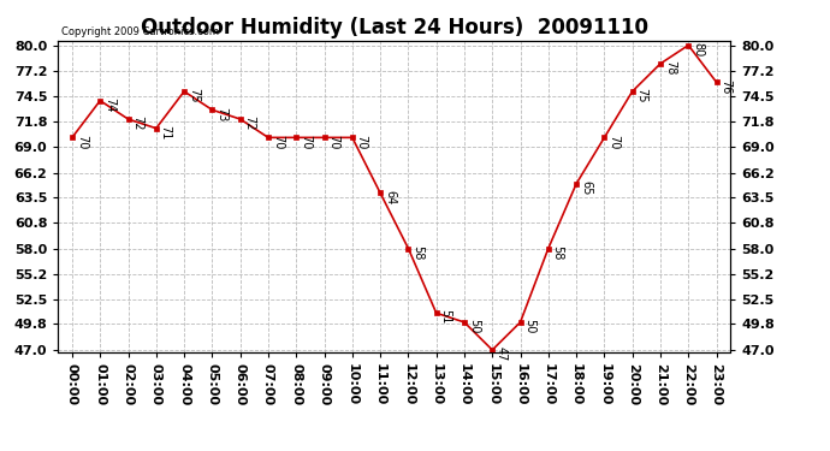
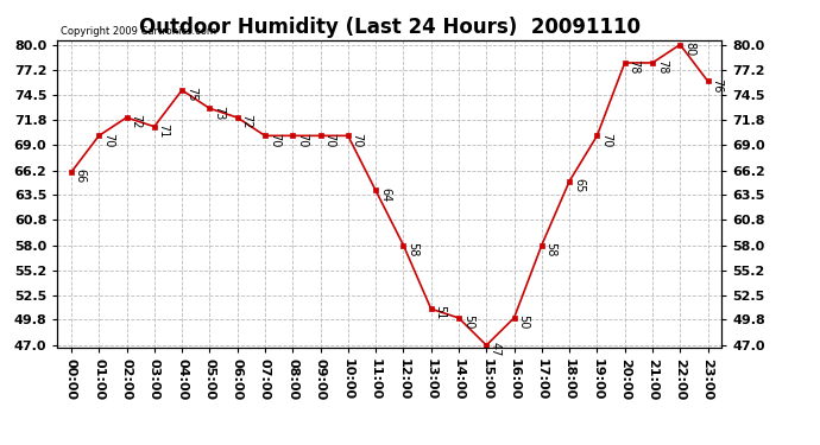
00:00: 70 -> 66
01:00: 74 -> 70
20:00: 75 -> 78
